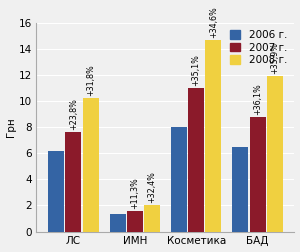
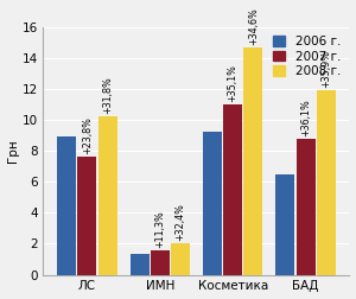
2006 г./ЛС: 6.2 -> 8.9
2006 г./Косметика: 8.0 -> 9.2
